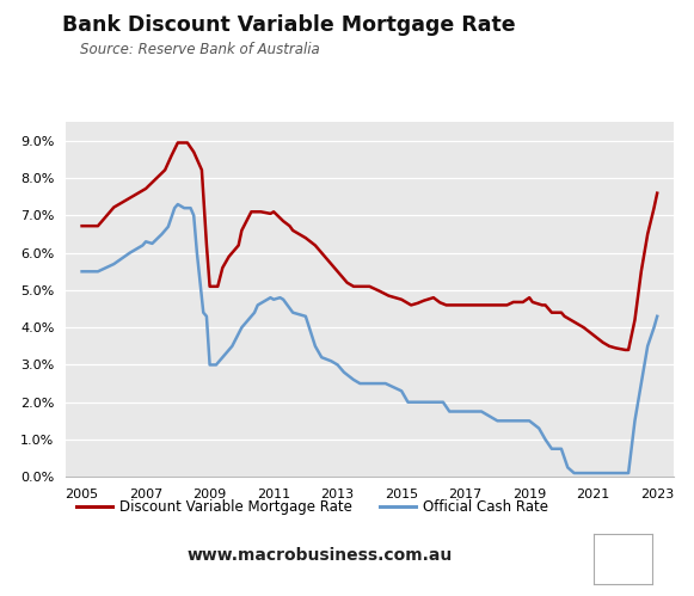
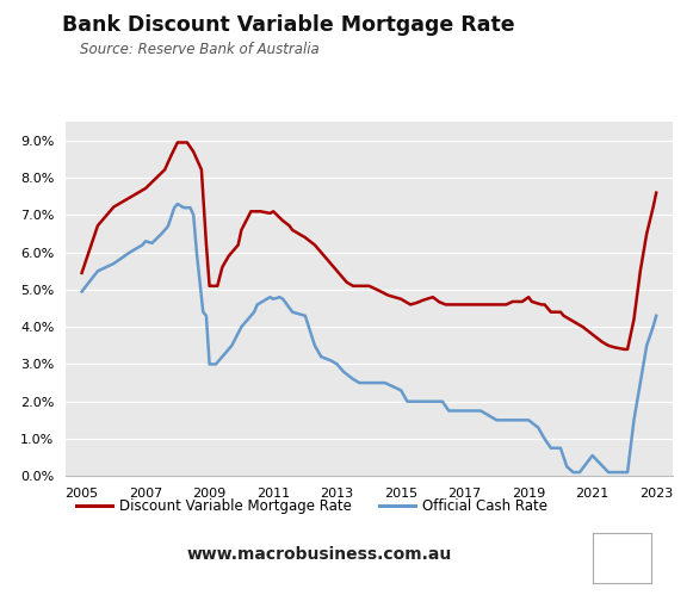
Discount Variable Mortgage Rate/2005: 6.72% -> 5.45%
Official Cash Rate/2005: 5.50% -> 4.95%
Official Cash Rate/2021: 0.10% -> 0.55%
